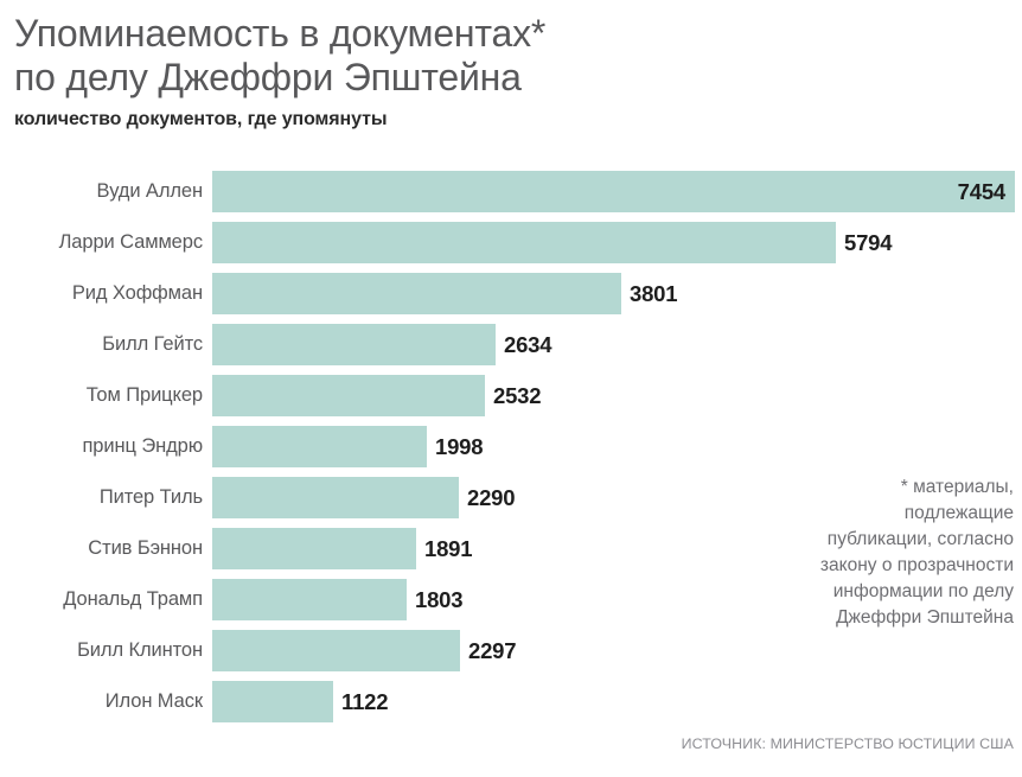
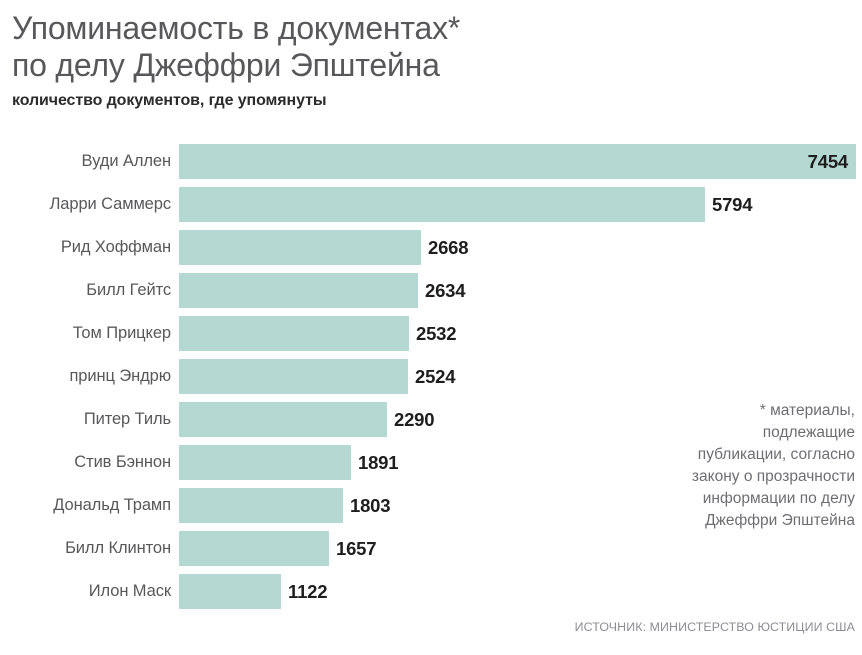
Рид Хоффман: 3801 -> 2668
принц Эндрю: 1998 -> 2524
Билл Клинтон: 2297 -> 1657
